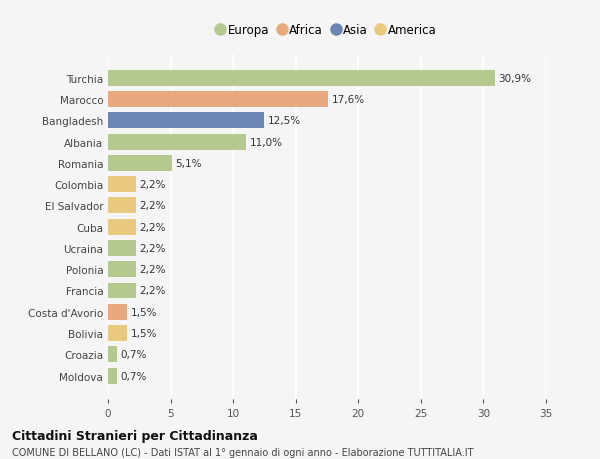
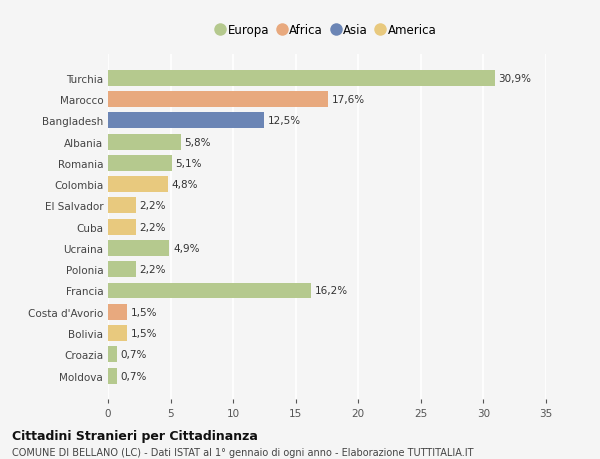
Albania: 11,0% -> 5,8%
Colombia: 2,2% -> 4,8%
Ucraina: 2,2% -> 4,9%
Francia: 2,2% -> 16,2%
